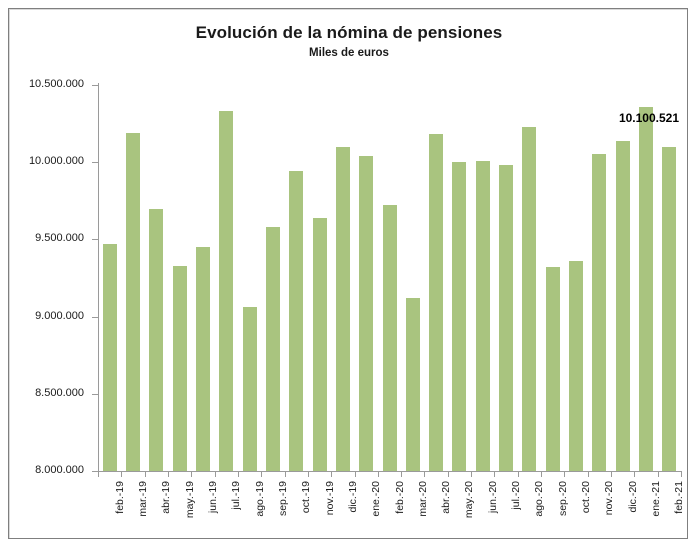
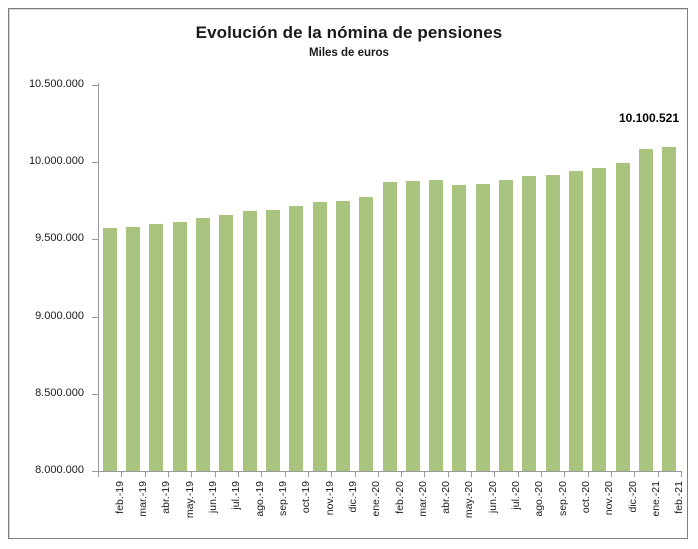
feb.-19: 9470000 -> 9570000
mar.-19: 10190000 -> 9580000
abr.-19: 9700000 -> 9600000
may.-19: 9330000 -> 9610000
jun.-19: 9450000 -> 9640000
jul.-19: 10330000 -> 9660000
ago.-19: 9060000 -> 9680000
sep.-19: 9580000 -> 9690000
oct.-19: 9940000 -> 9720000
nov.-19: 9640000 -> 9740000
dic.-19: 10100000 -> 9750000
ene.-20: 10040000 -> 9770000
feb.-20: 9720000 -> 9870000
mar.-20: 9120000 -> 9880000
abr.-20: 10180000 -> 9880000
may.-20: 10000000 -> 9860000
jun.-20: 10010000 -> 9860000
jul.-20: 9980000 -> 9890000
ago.-20: 10230000 -> 9910000
sep.-20: 9320000 -> 9920000
oct.-20: 9360000 -> 9940000
nov.-20: 10050000 -> 9960000
dic.-20: 10140000 -> 9990000
ene.-21: 10360000 -> 10080000
